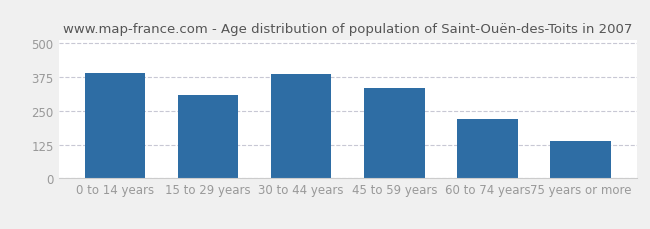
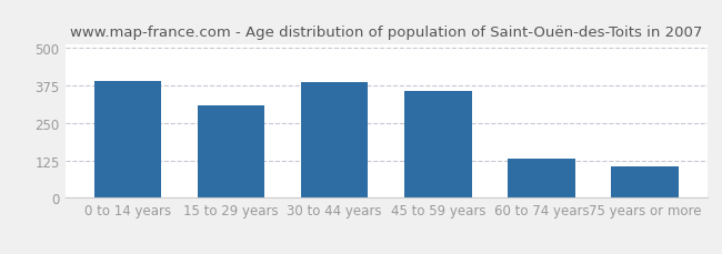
45 to 59 years: 335 -> 355
60 to 74 years: 220 -> 130
75 years or more: 140 -> 105
